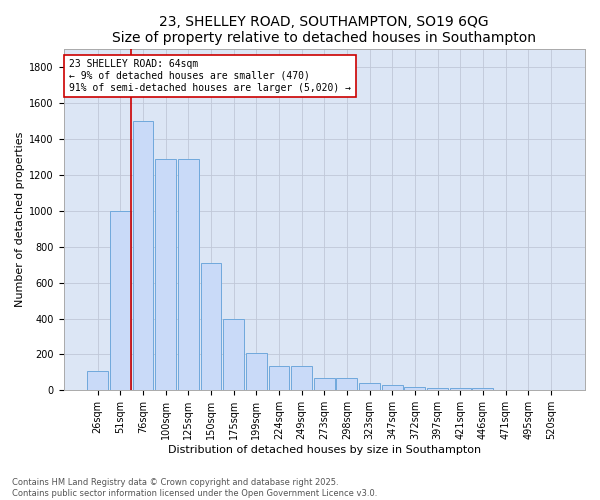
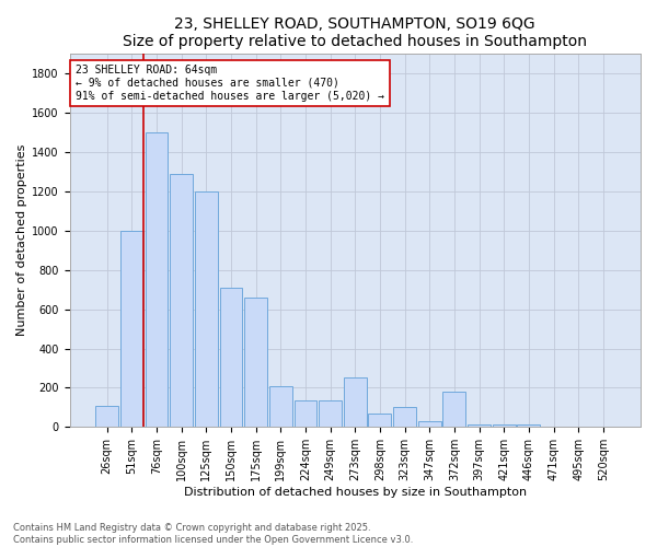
125sqm: 1290 -> 1200
175sqm: 400 -> 660
273sqm: 70 -> 250
323sqm: 40 -> 100
372sqm: 20 -> 180
